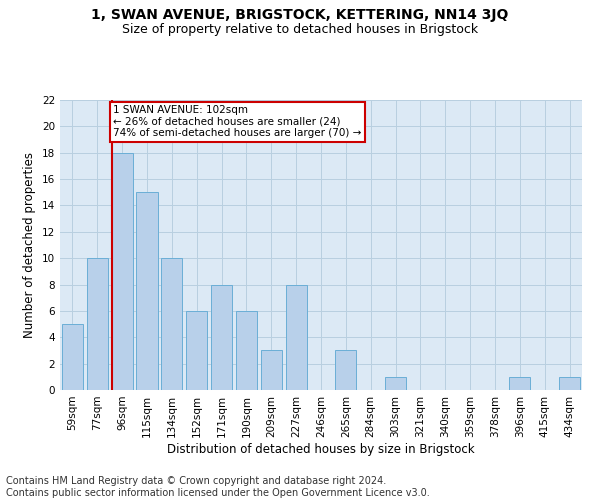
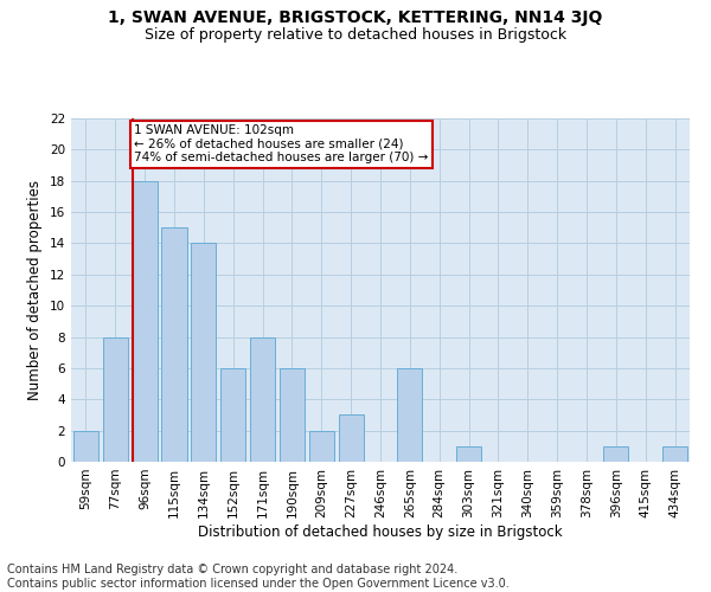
59sqm: 5 -> 2
77sqm: 10 -> 8
134sqm: 10 -> 14
209sqm: 3 -> 2
227sqm: 8 -> 3
265sqm: 3 -> 6
